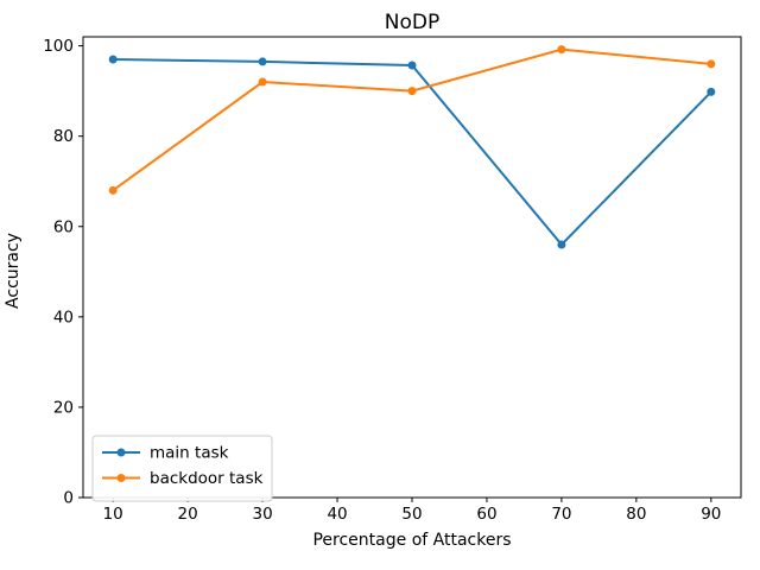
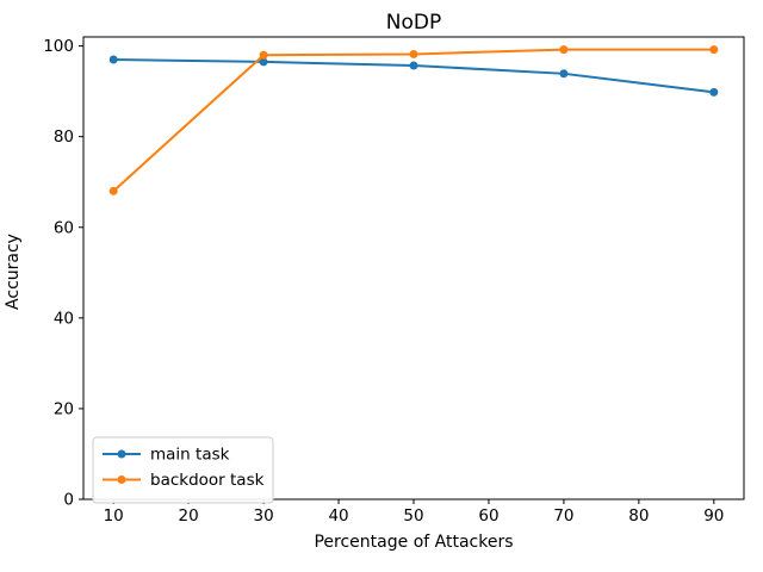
backdoor task/30: 92 -> 98
backdoor task/50: 90 -> 98
main task/70: 56 -> 94
backdoor task/90: 96 -> 99
